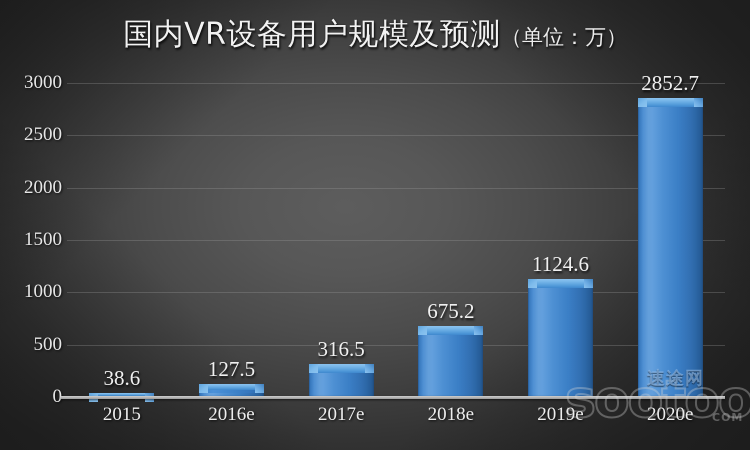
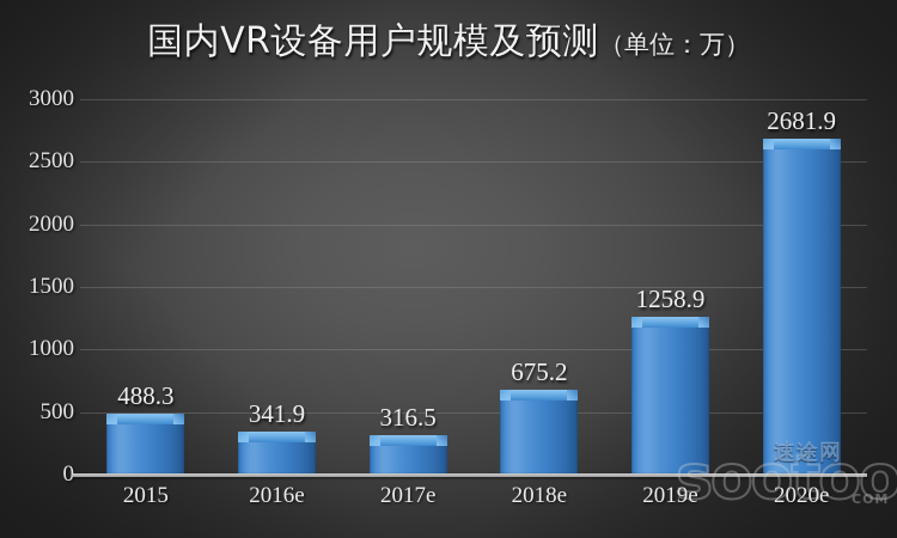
2015: 38.6 -> 488.3
2016e: 127.5 -> 341.9
2019e: 1124.6 -> 1258.9
2020e: 2852.7 -> 2681.9
